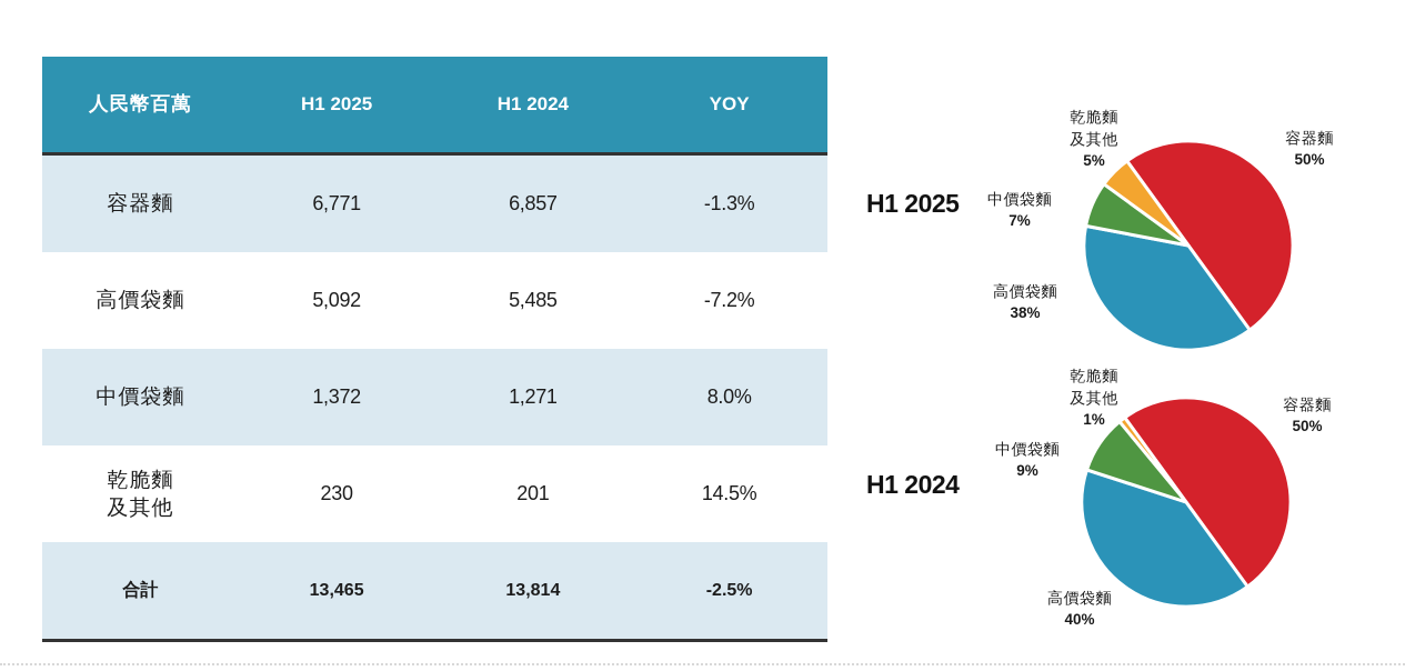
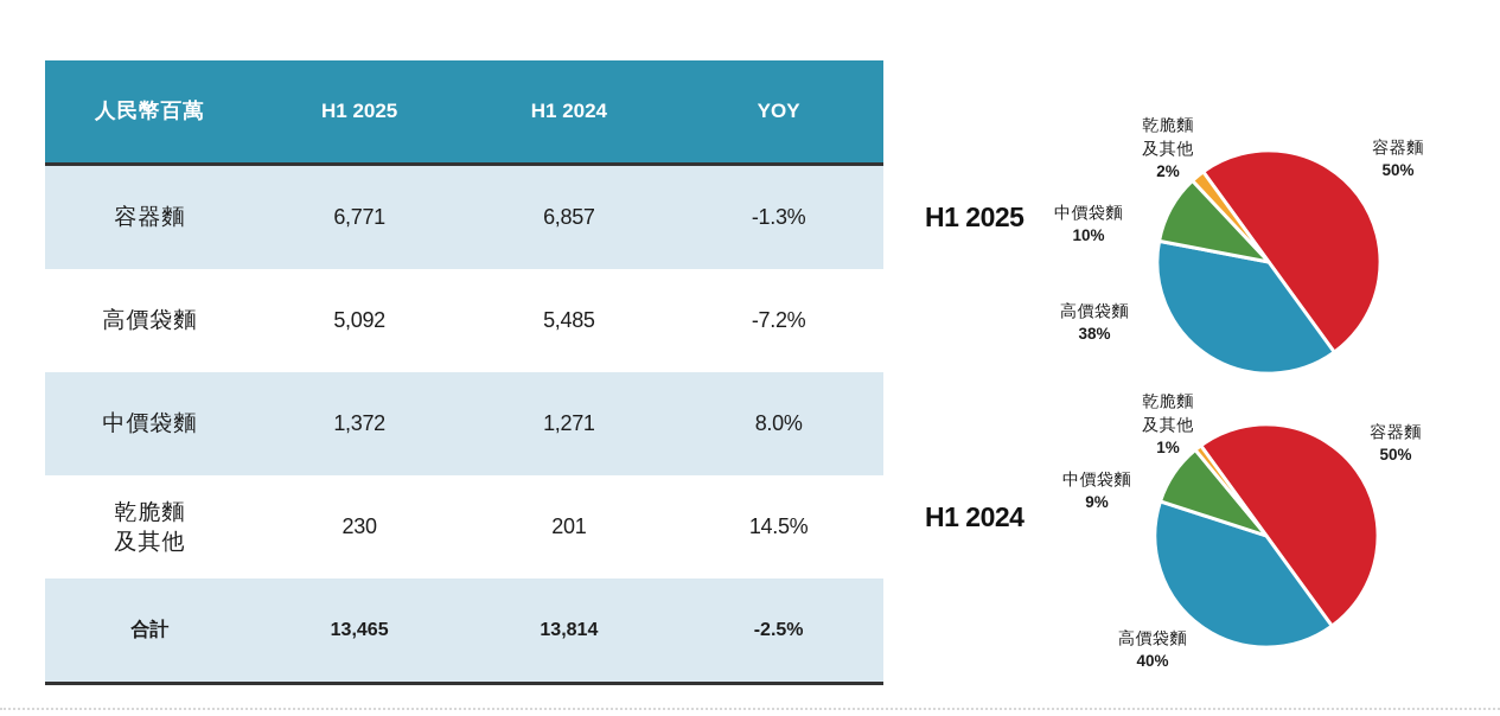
H1 2025/中價袋麵: 7% -> 10%
H1 2025/乾脆麵及其他: 5% -> 2%
